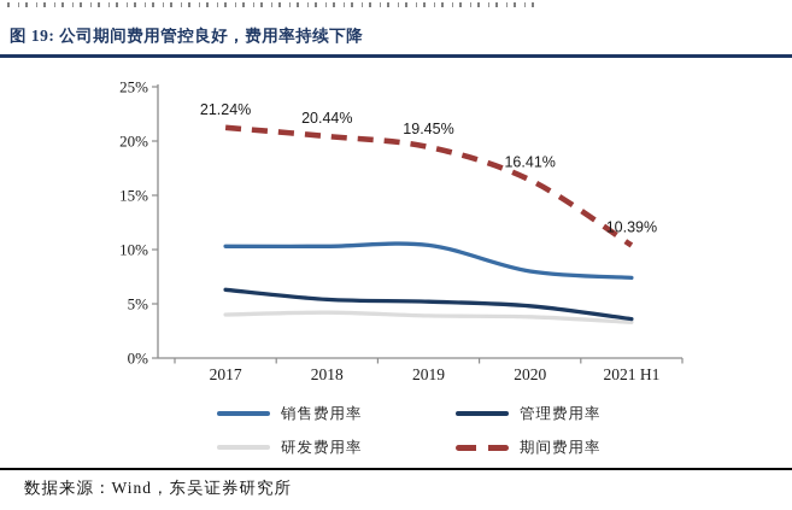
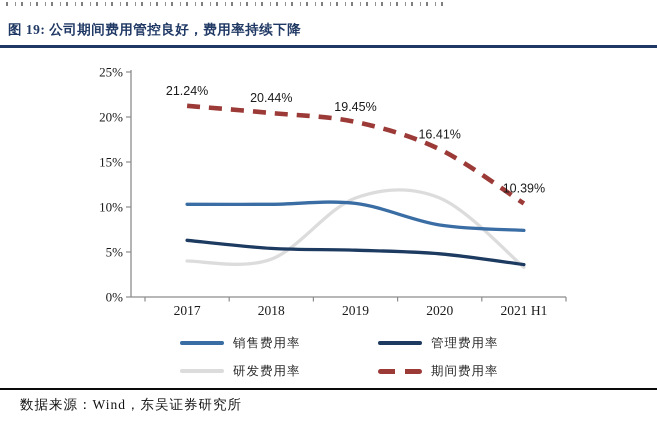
研发费用率/2019: 4% -> 11%
研发费用率/2020: 4% -> 11%
